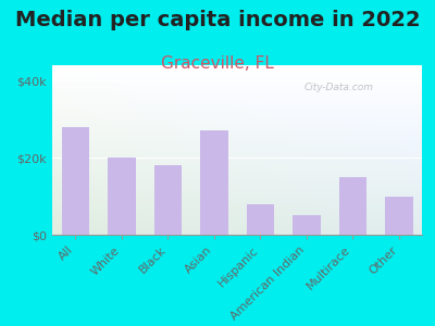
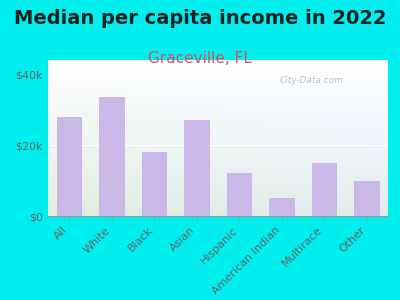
White: $20.0k -> $33.5k
Hispanic: $8.0k -> $12.0k
